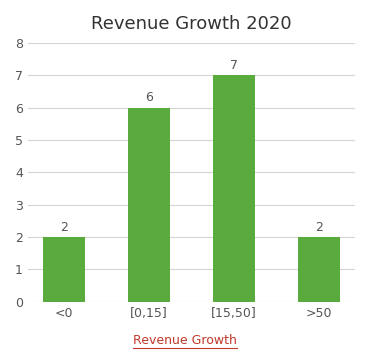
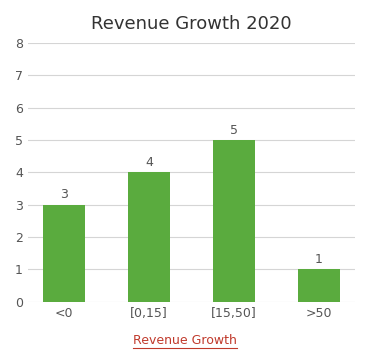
<0: 2 -> 3
[0,15]: 6 -> 4
[15,50]: 7 -> 5
>50: 2 -> 1
